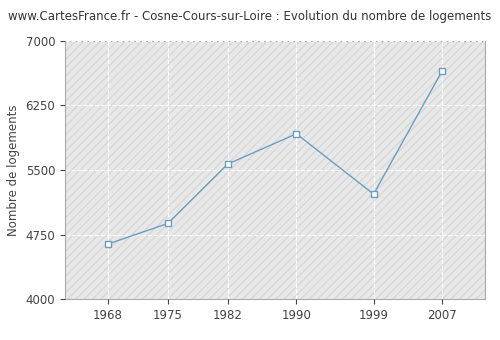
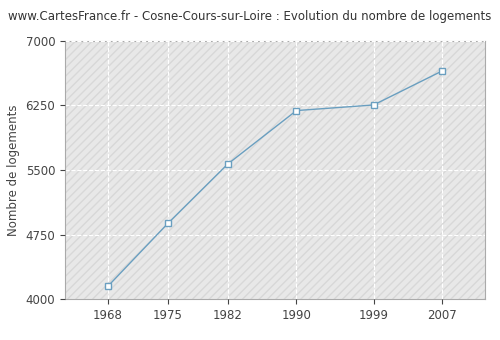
1968: 4640 -> 4150
1990: 5920 -> 6190
1999: 5220 -> 6260
